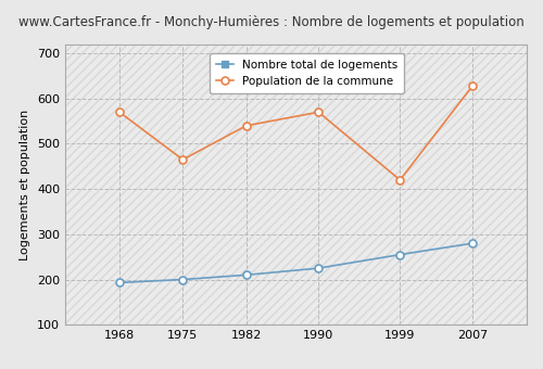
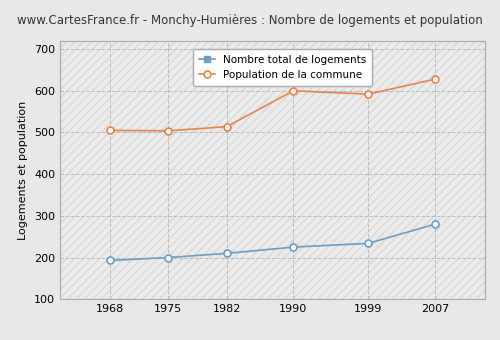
Population de la commune/1968: 570 -> 505
Population de la commune/1975: 465 -> 504
Population de la commune/1982: 540 -> 514
Population de la commune/1990: 570 -> 600
Nombre total de logements/1999: 255 -> 234
Population de la commune/1999: 420 -> 592
